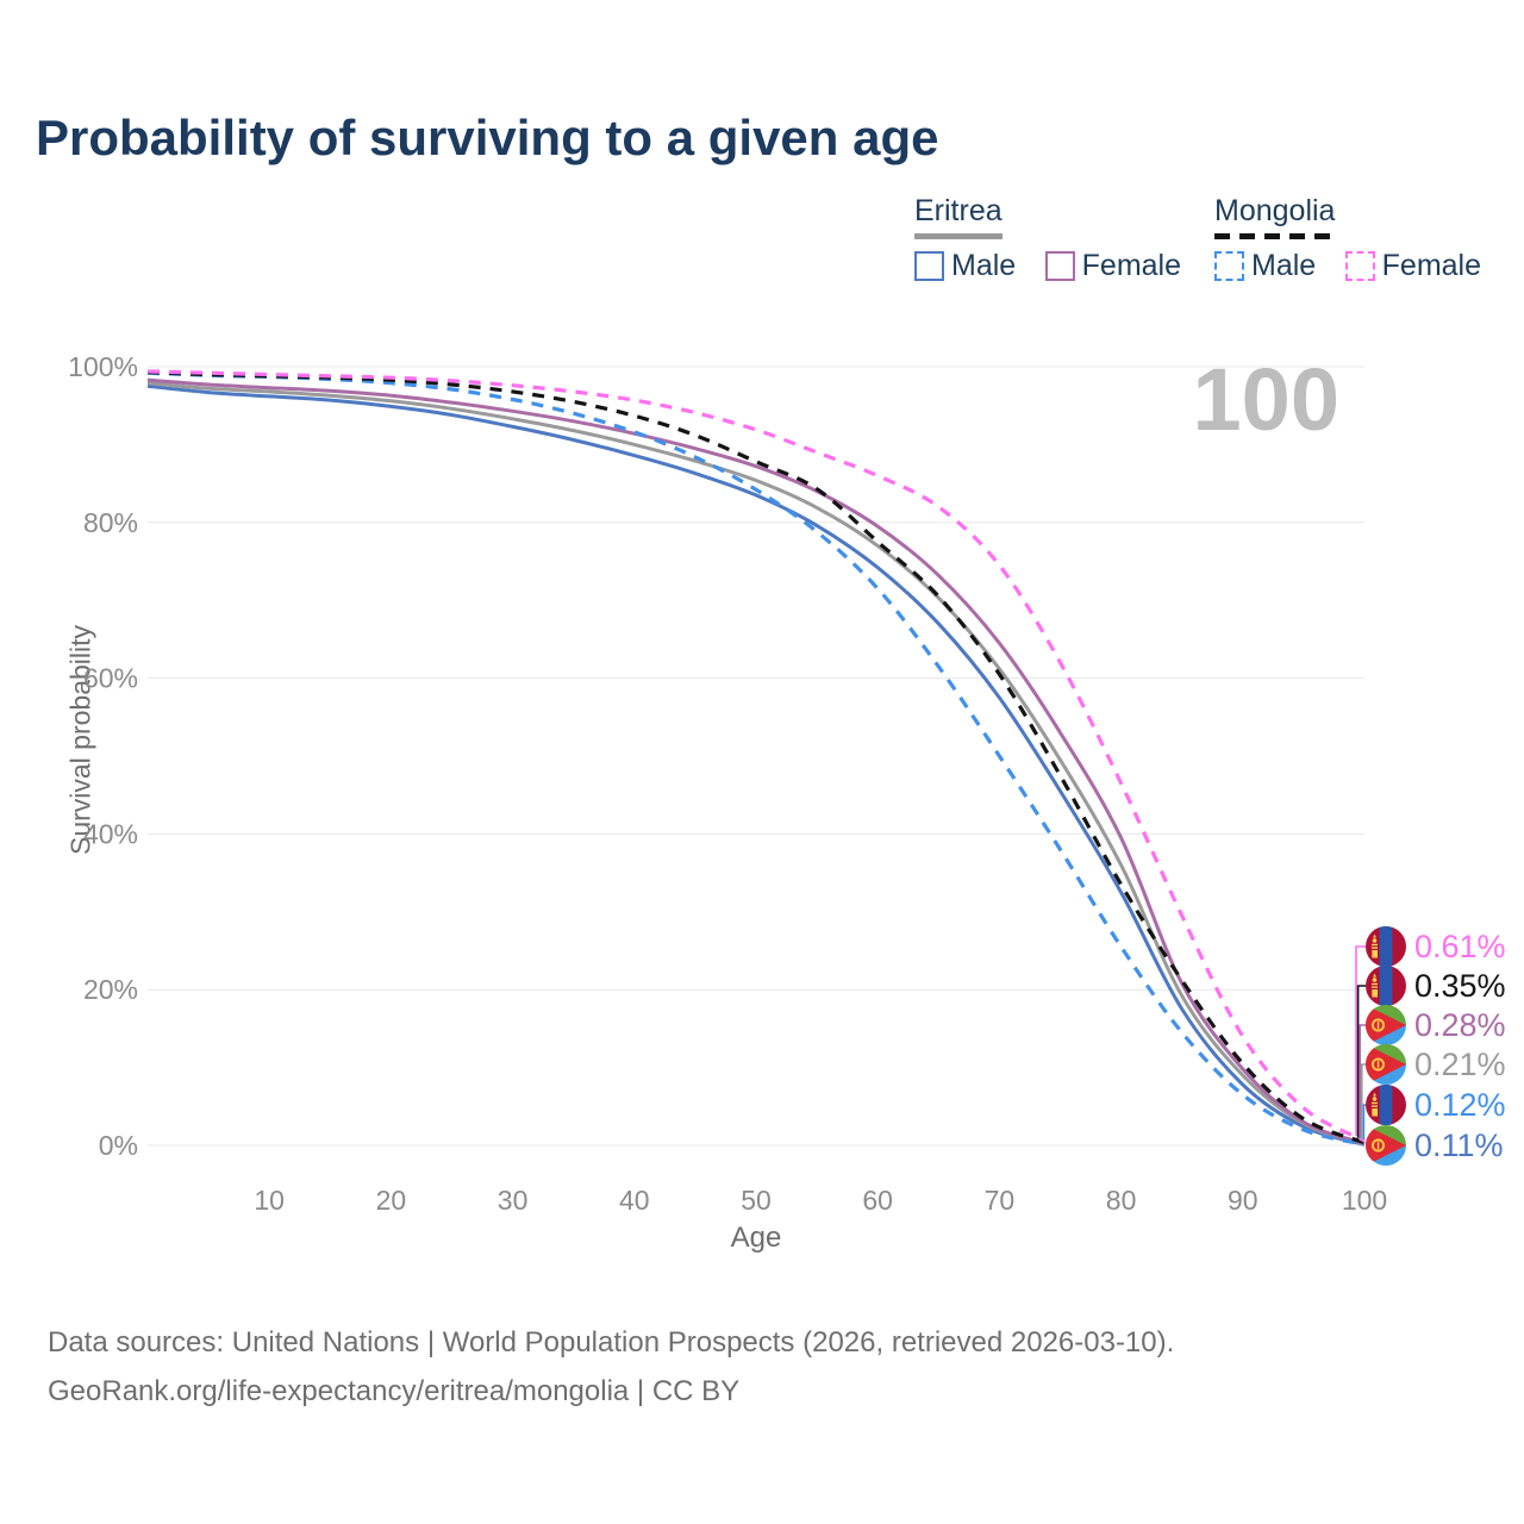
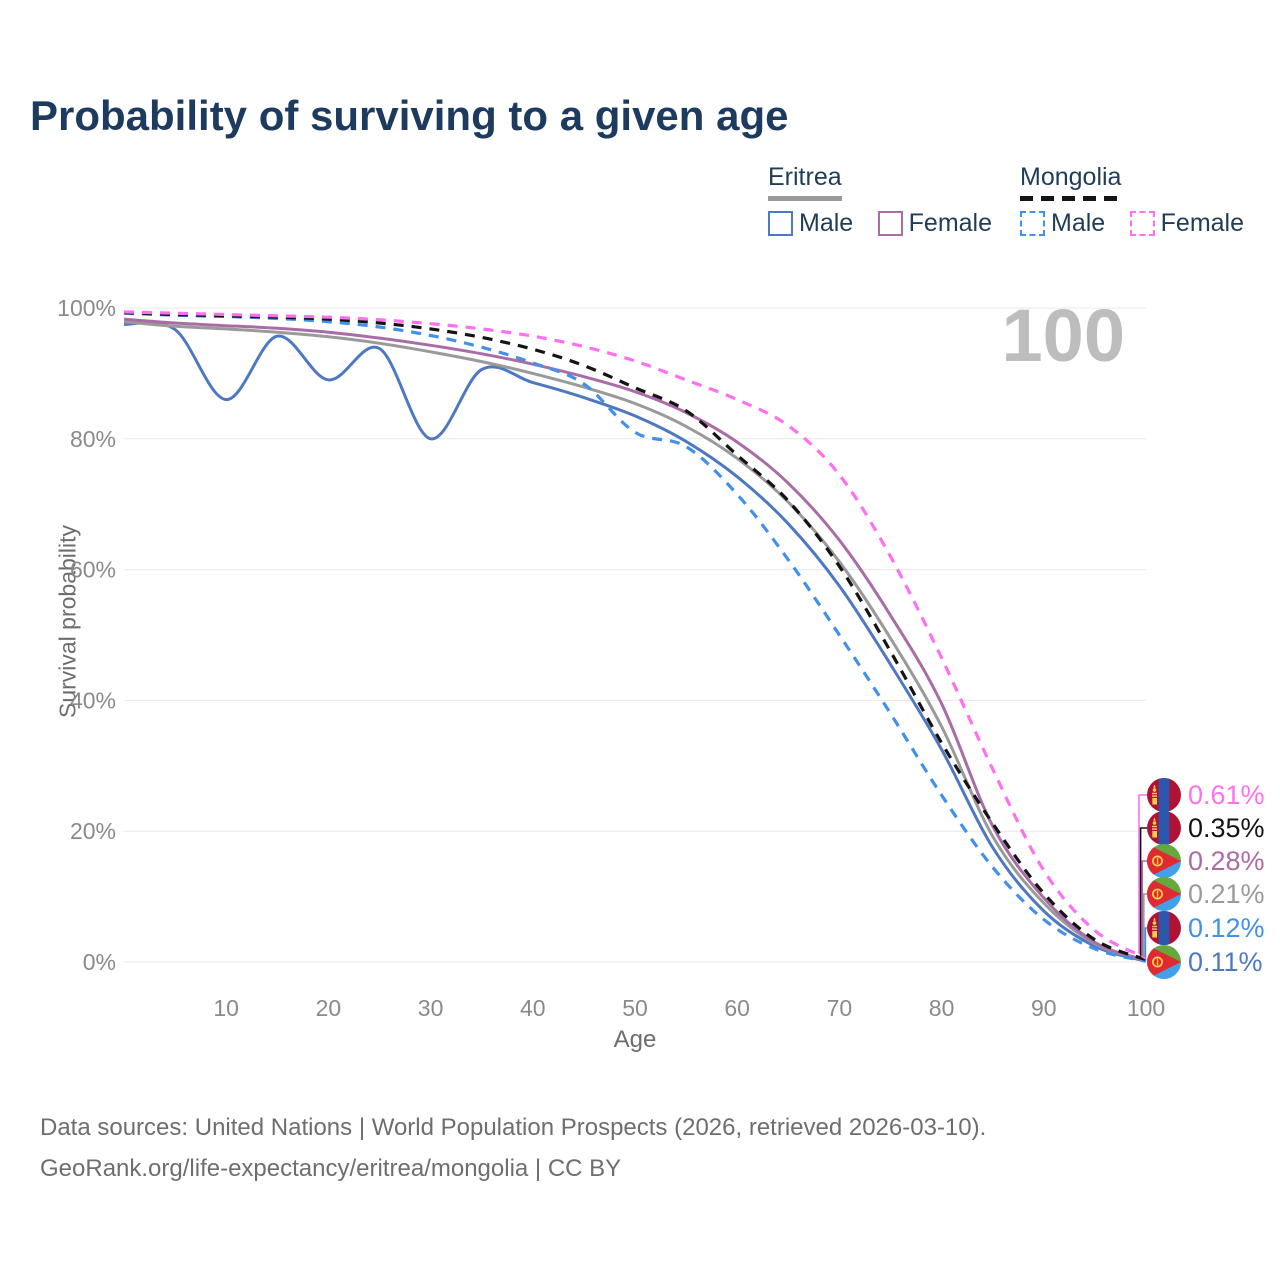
Eritrea Male/10: 96% -> 86%
Eritrea Male/20: 95% -> 89%
Eritrea Male/30: 92% -> 80%
Mongolia Male/50: 84% -> 81%
